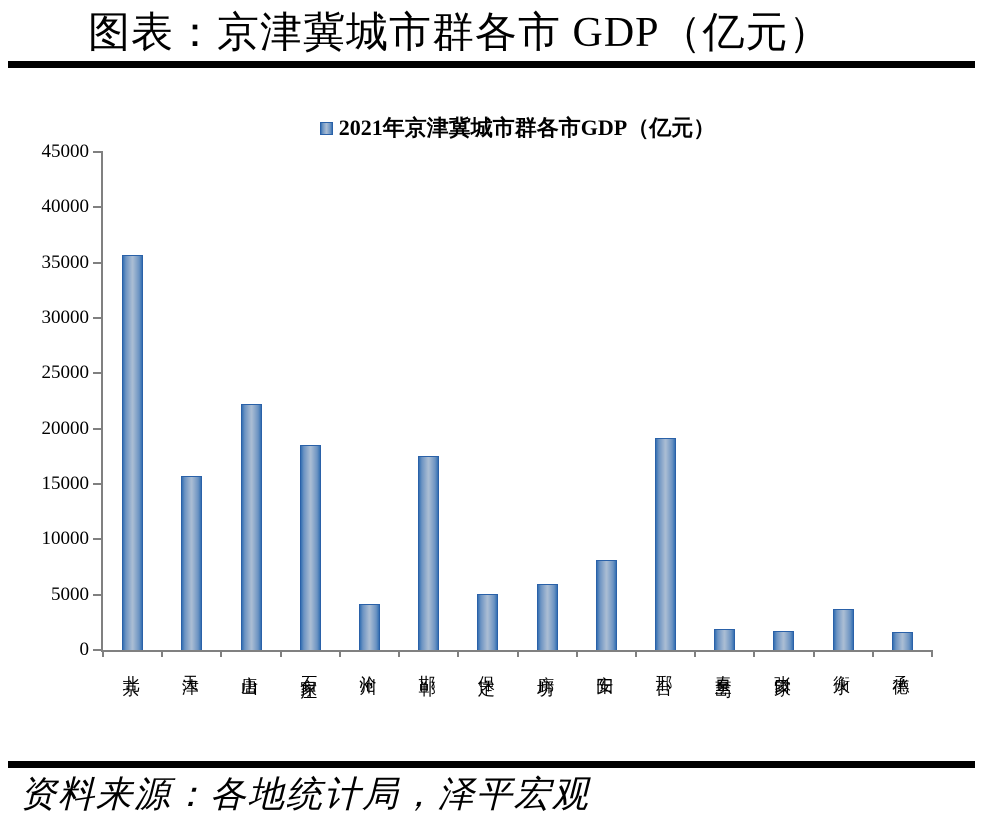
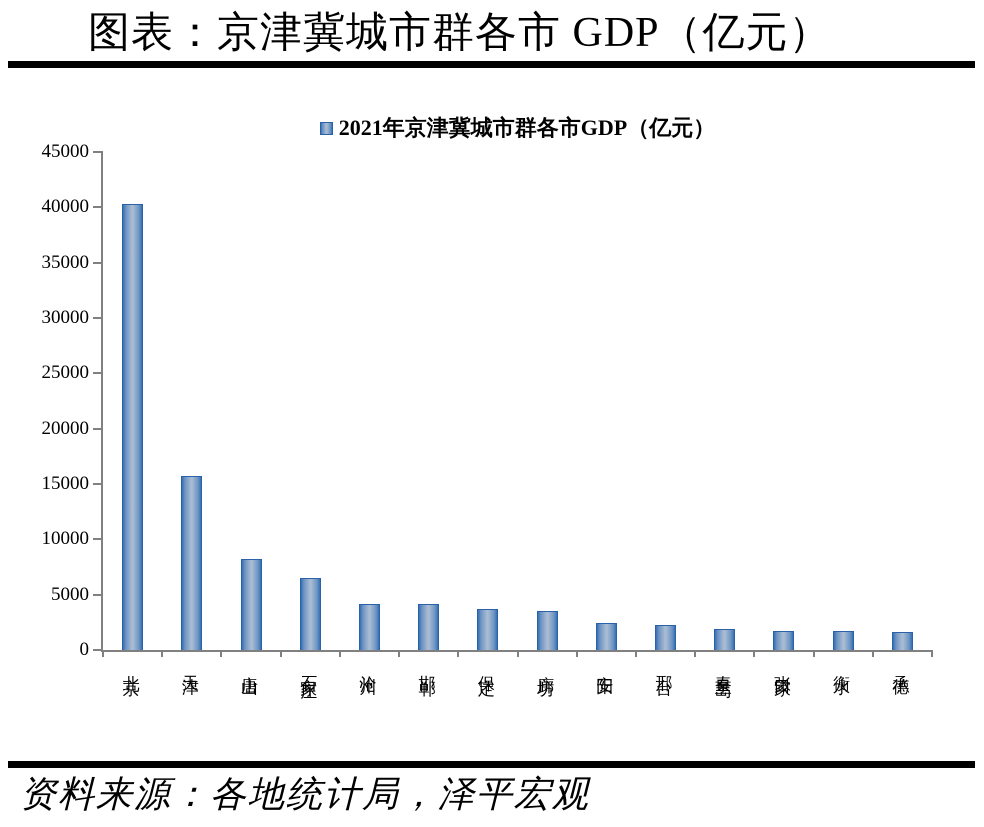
北京: 35700 -> 40300
唐山: 22200 -> 8200
石家庄: 18500 -> 6500
邯郸: 17500 -> 4100
保定: 5100 -> 3700
廊坊: 6000 -> 3600
安阳: 8100 -> 2400
邢台: 19200 -> 2300
衡水: 3700 -> 1700
